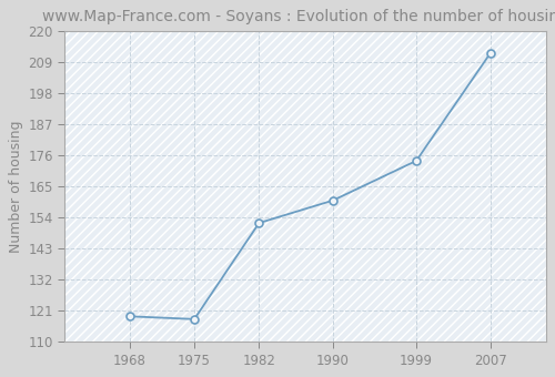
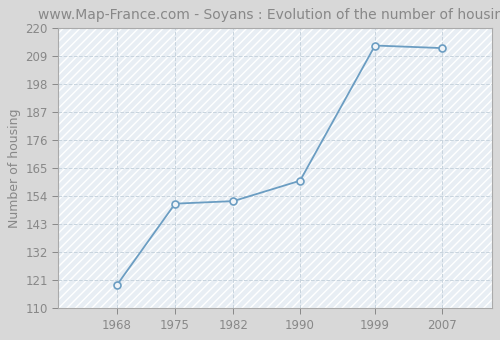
1975: 118 -> 151
1999: 174 -> 213
